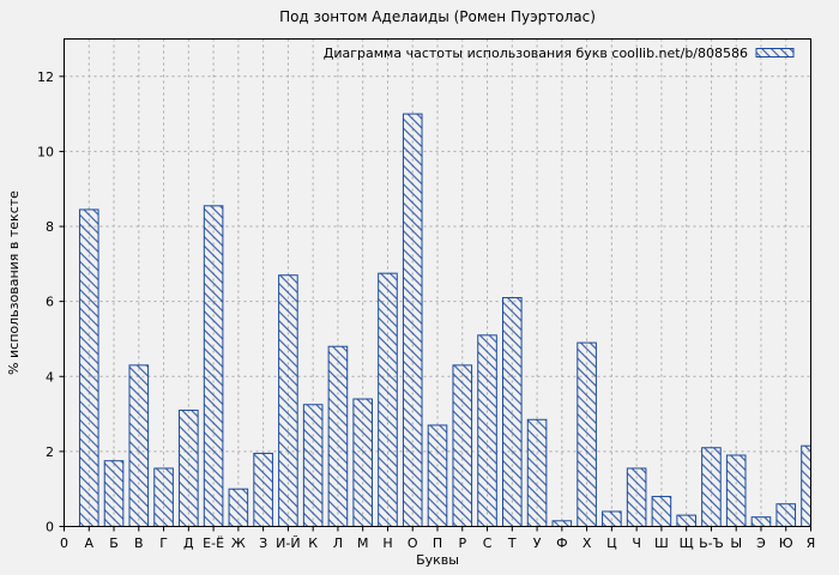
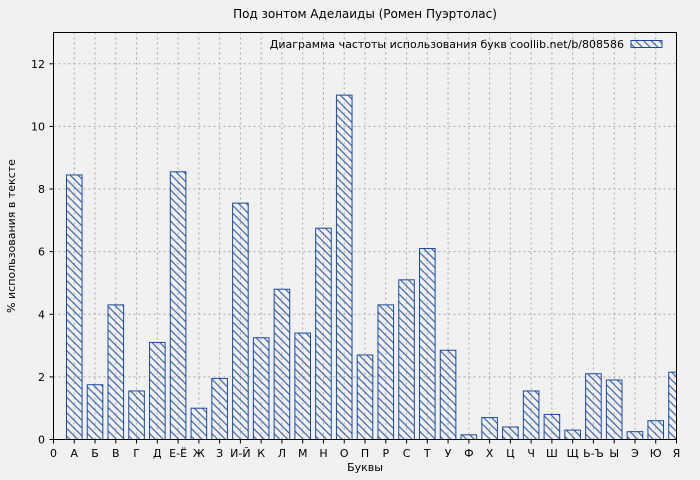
И-Й: 6.7 -> 7.5
Х: 4.9 -> 0.7
